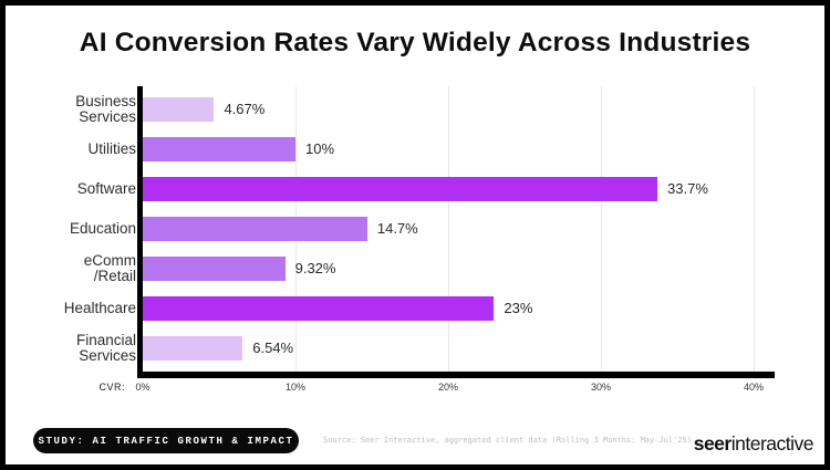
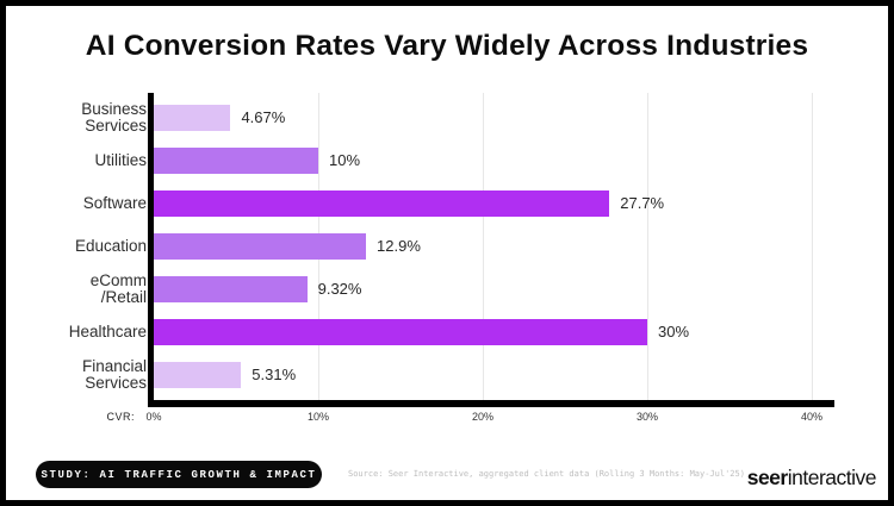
Software: 33.7% -> 27.7%
Education: 14.7% -> 12.9%
Healthcare: 23% -> 30%
Financial Services: 6.54% -> 5.31%
